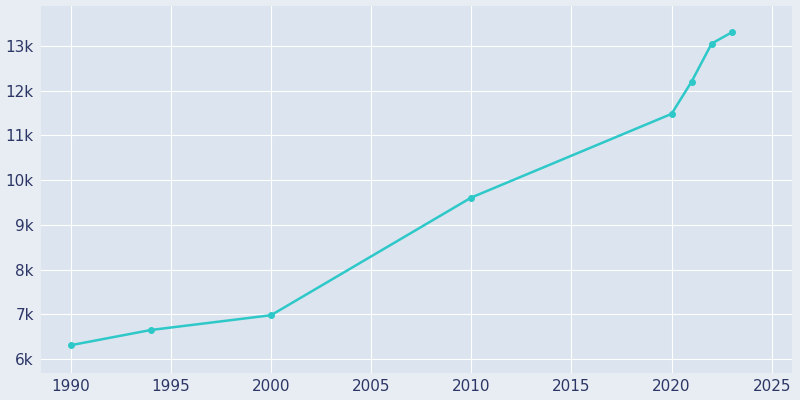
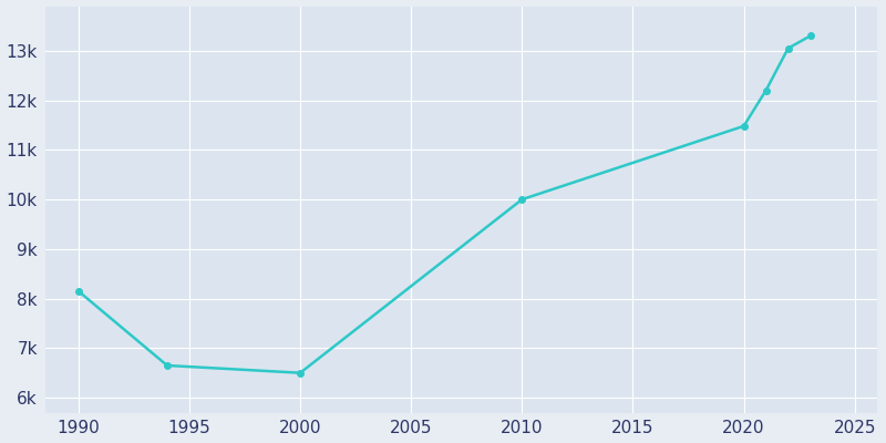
1990: 6.31k -> 8.15k
2000: 6.98k -> 6.50k
2010: 9.61k -> 10.00k
